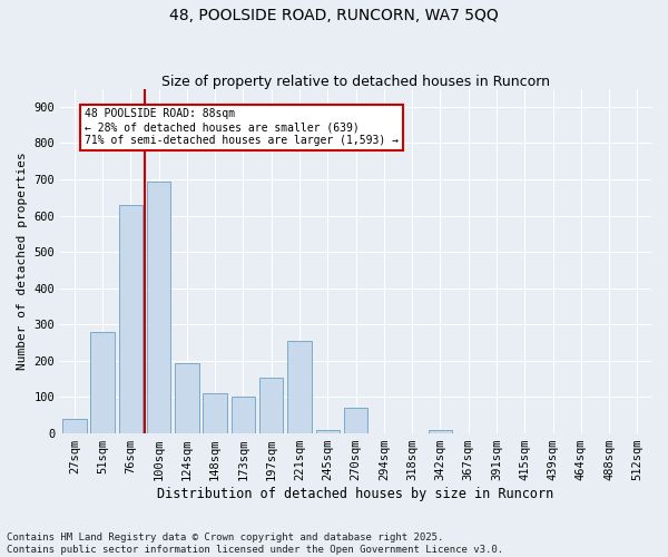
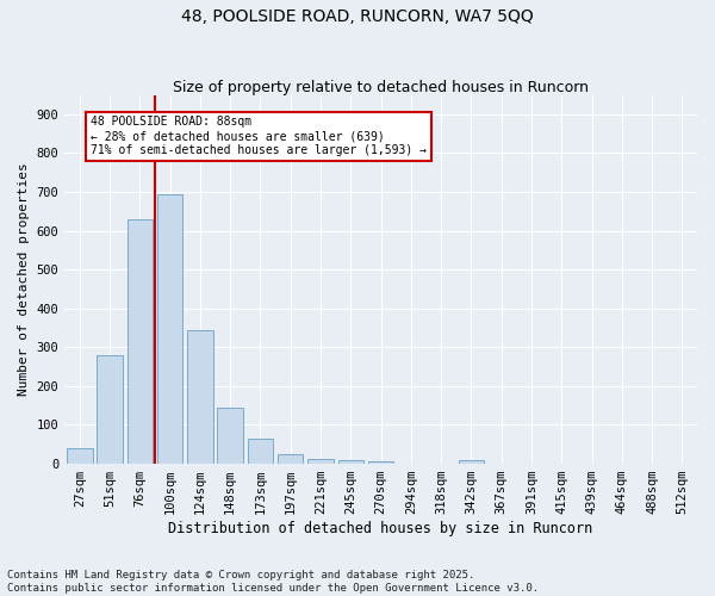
124sqm: 195 -> 345
148sqm: 110 -> 145
173sqm: 100 -> 65
197sqm: 155 -> 25
221sqm: 255 -> 12
270sqm: 70 -> 5
